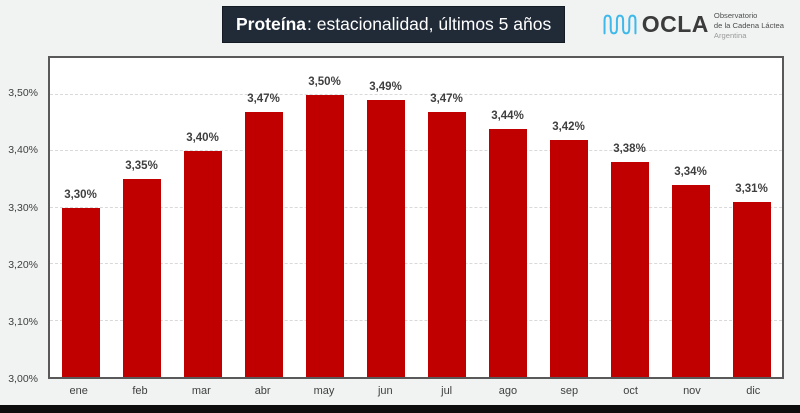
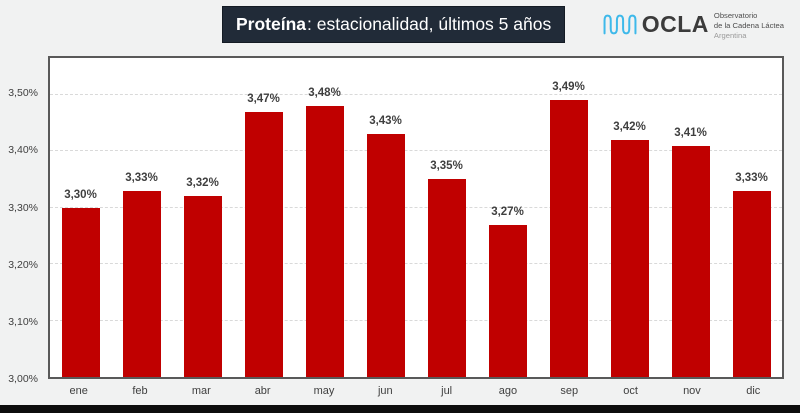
feb: 3,35% -> 3,33%
mar: 3,40% -> 3,32%
may: 3,50% -> 3,48%
jun: 3,49% -> 3,43%
jul: 3,47% -> 3,35%
ago: 3,44% -> 3,27%
sep: 3,42% -> 3,49%
oct: 3,38% -> 3,42%
nov: 3,34% -> 3,41%
dic: 3,31% -> 3,33%
